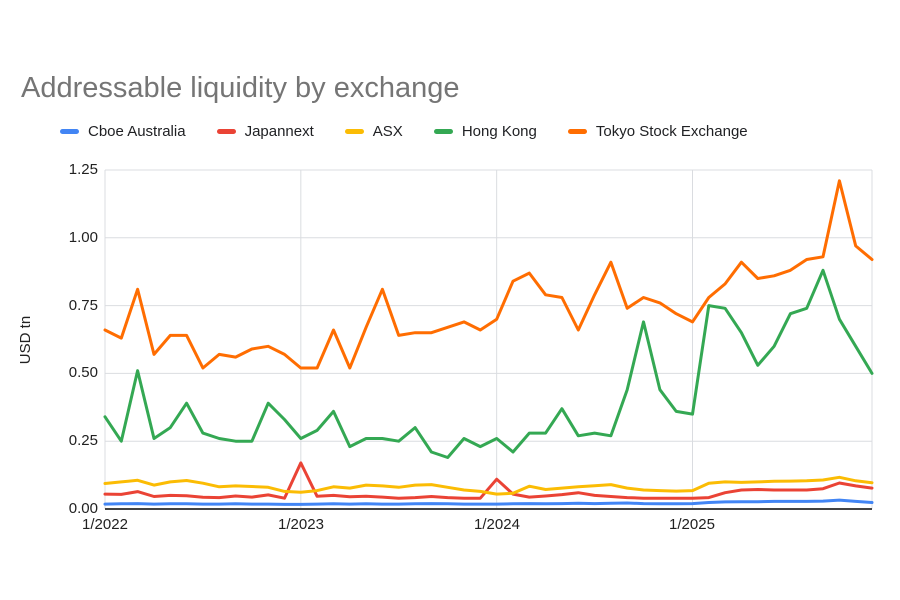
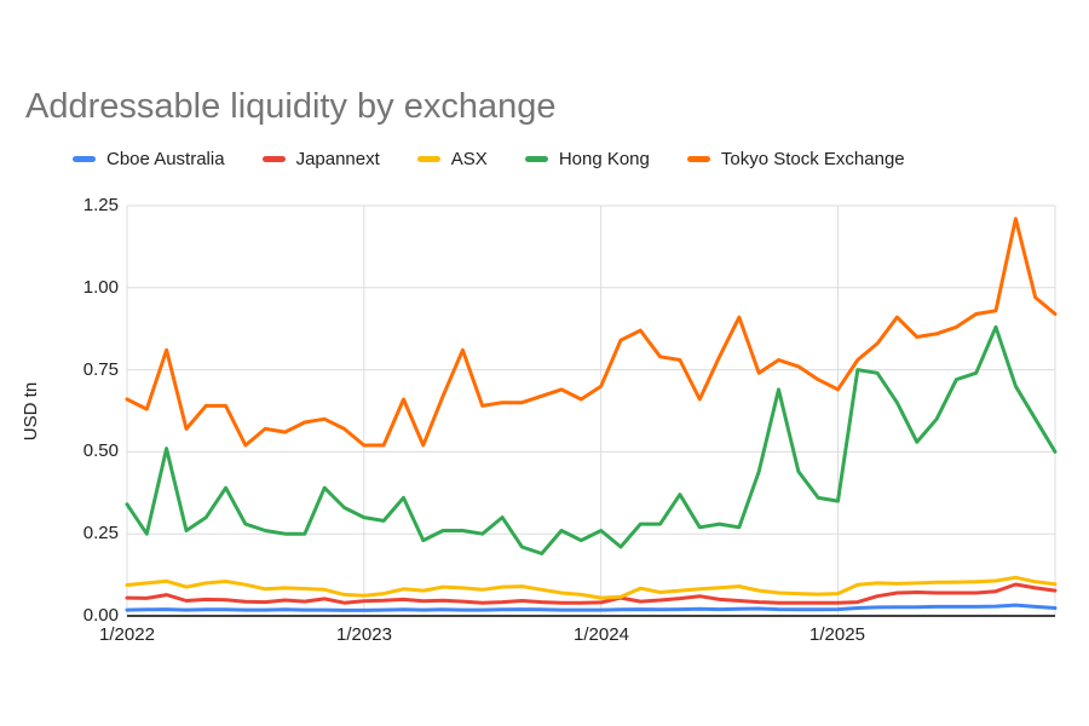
Japannext/1/2023: 0.17 -> 0.04
Hong Kong/1/2023: 0.26 -> 0.30
Japannext/1/2024: 0.11 -> 0.04
